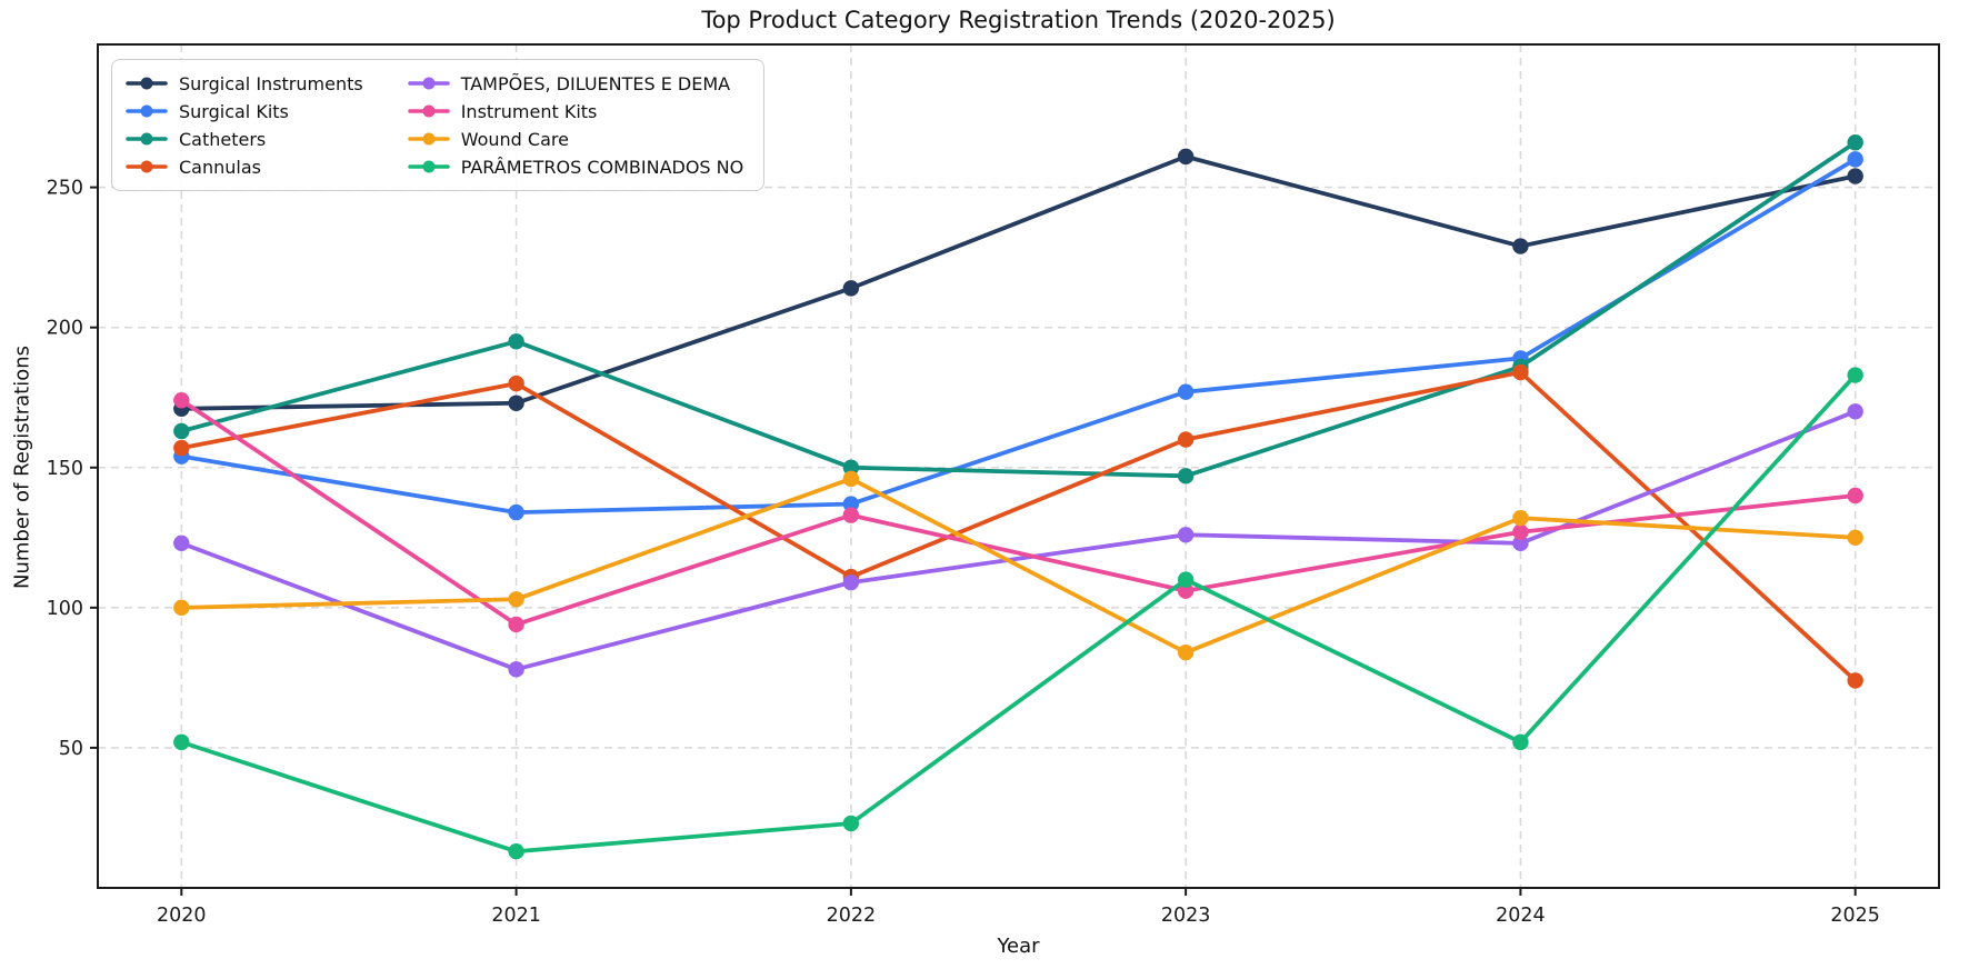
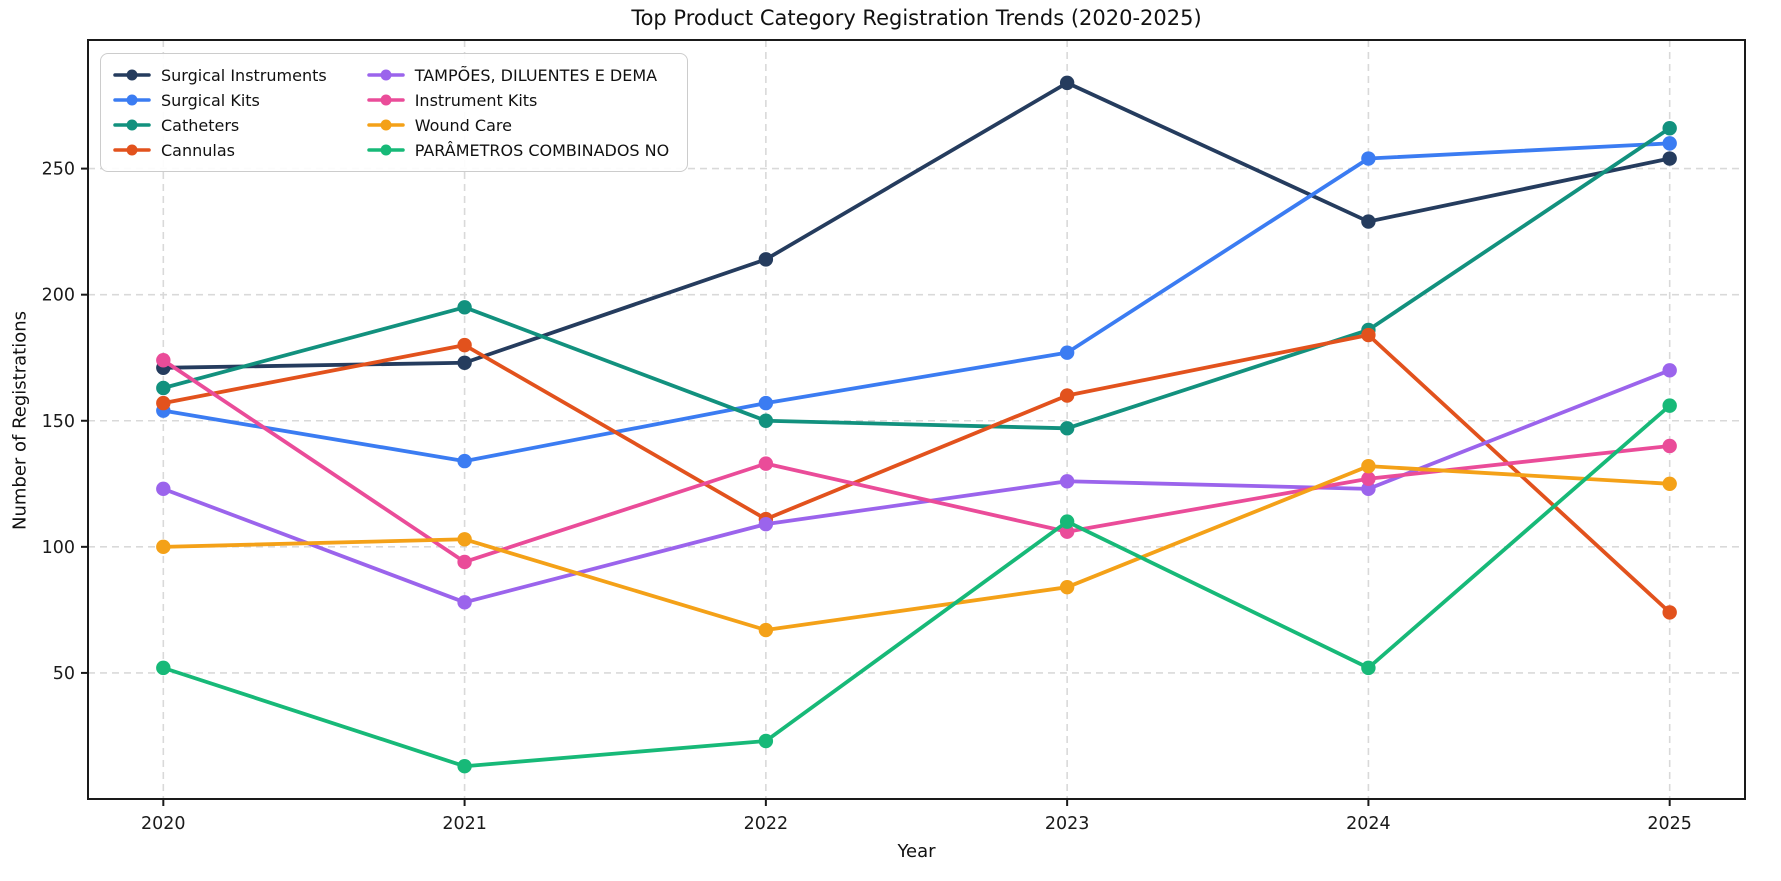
Surgical Kits/2022: 137 -> 157
Wound Care/2022: 146 -> 67
Surgical Instruments/2023: 261 -> 284
Surgical Kits/2024: 189 -> 254
PARÂMETROS COMBINADOS NO/2025: 183 -> 156
